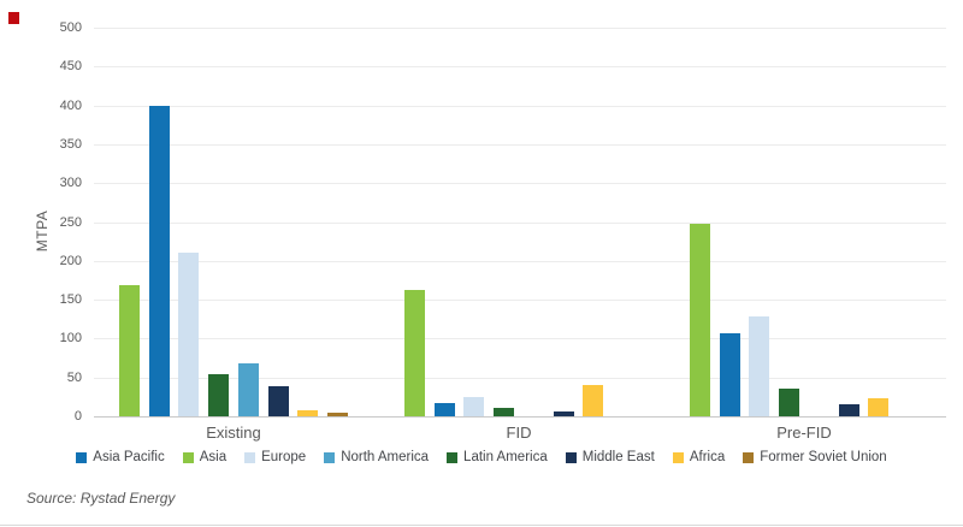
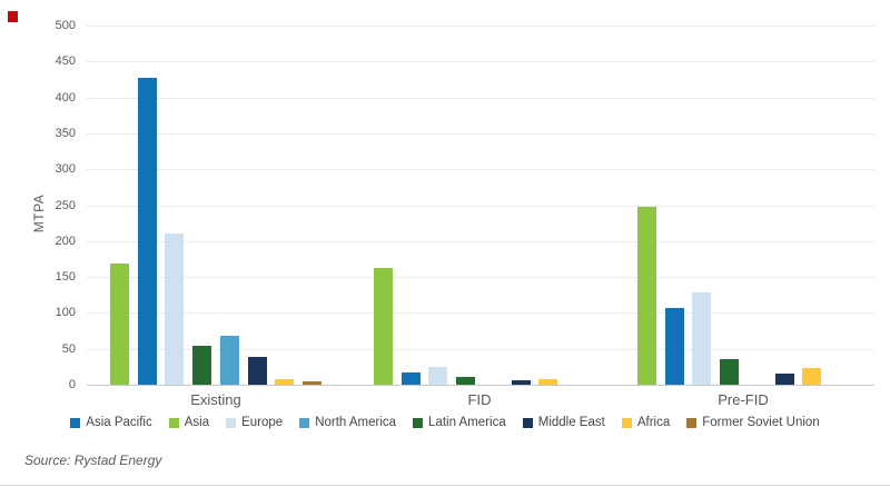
Asia Pacific/Existing: 400 -> 430
Africa/FID: 40 -> 10
